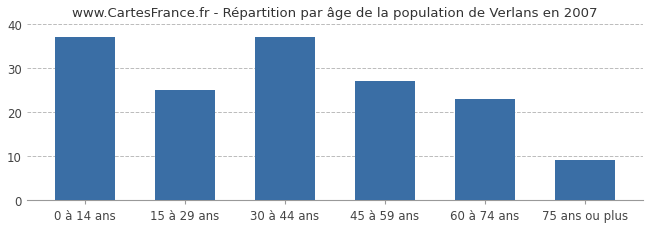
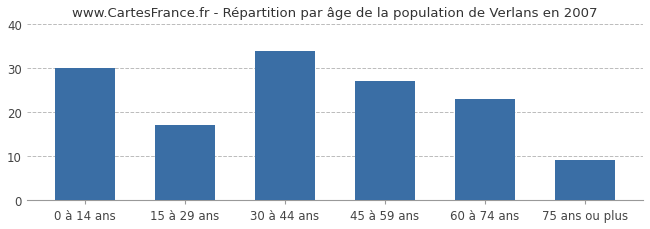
0 à 14 ans: 37 -> 30
15 à 29 ans: 25 -> 17
30 à 44 ans: 37 -> 34
